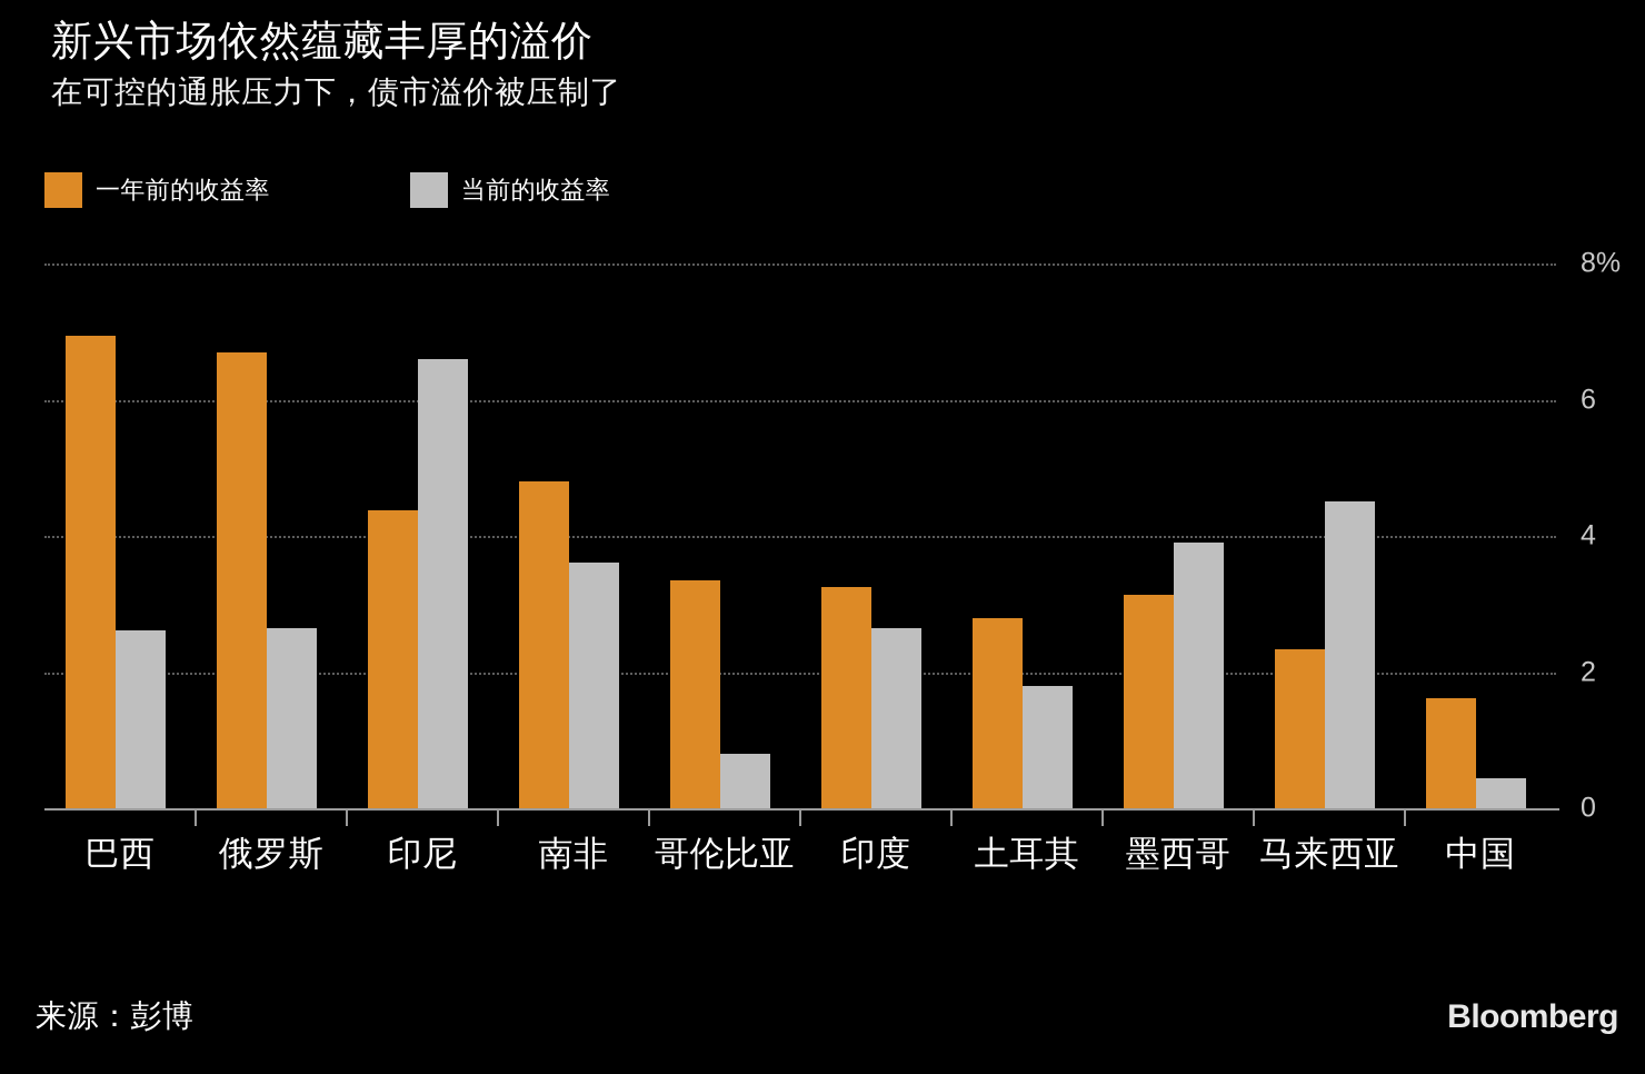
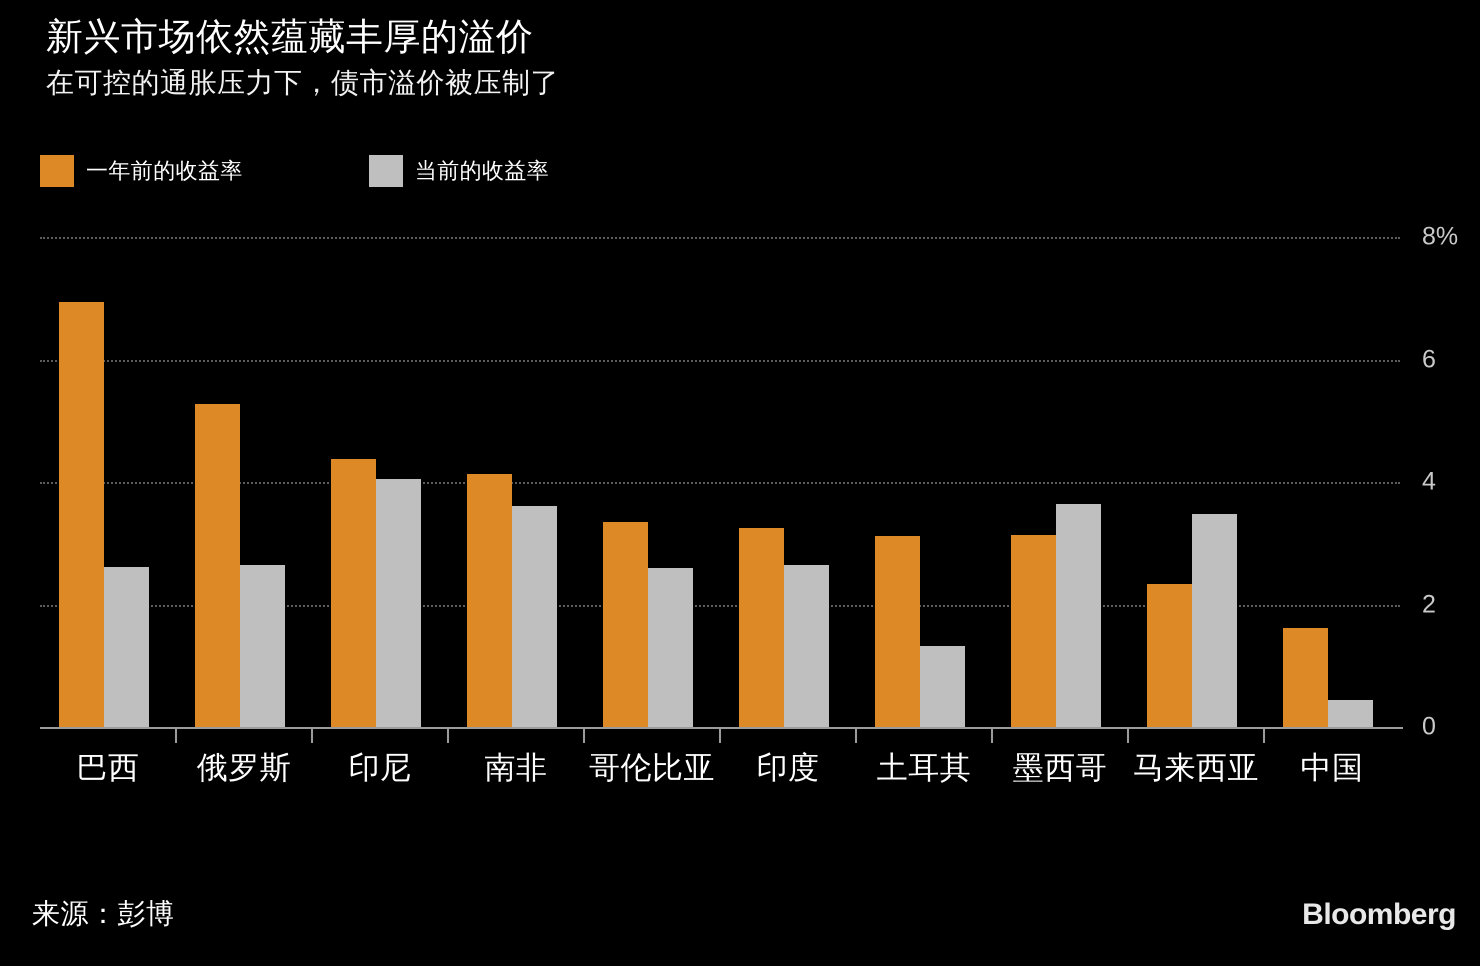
一年前的收益率/俄罗斯: 6.7% -> 5.3%
当前的收益率/印尼: 6.6% -> 4.0%
一年前的收益率/南非: 4.8% -> 4.1%
当前的收益率/哥伦比亚: 0.8% -> 2.6%
一年前的收益率/土耳其: 2.8% -> 3.1%
当前的收益率/土耳其: 1.8% -> 1.3%
当前的收益率/墨西哥: 3.9% -> 3.6%
当前的收益率/马来西亚: 4.5% -> 3.5%
